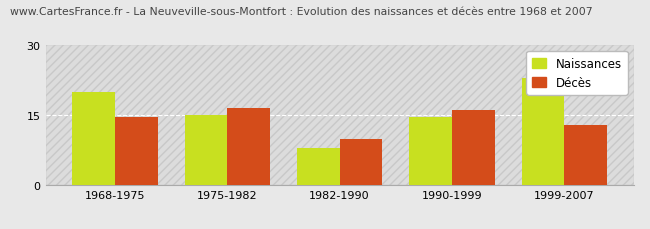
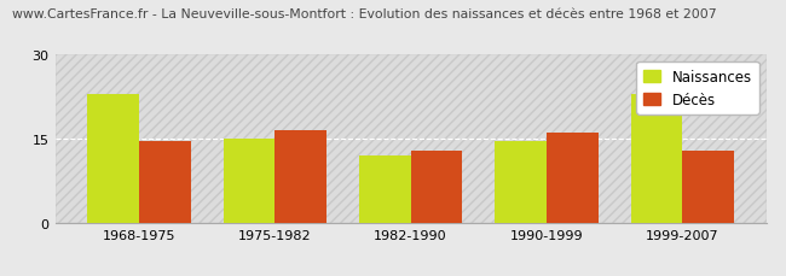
Naissances/1968-1975: 20.0 -> 23.0
Naissances/1982-1990: 8.0 -> 12.0
Décès/1982-1990: 10.0 -> 13.0
